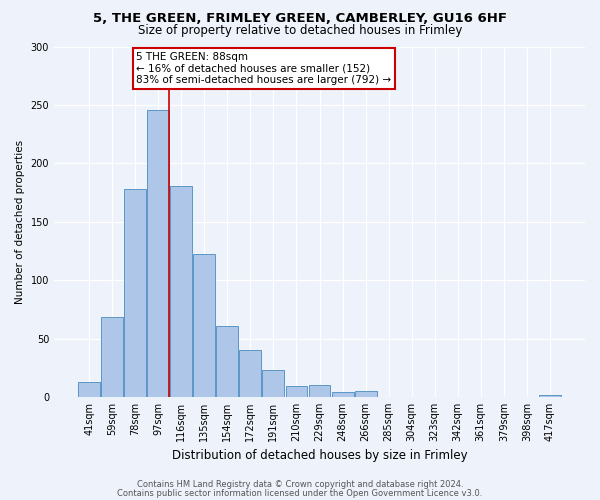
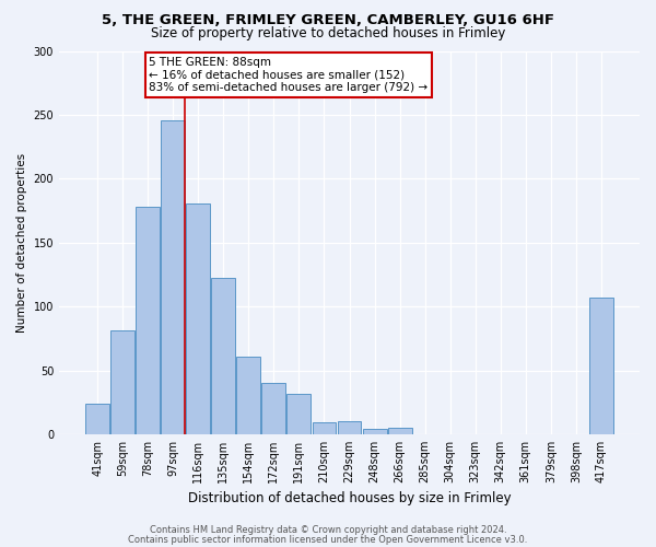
41sqm: 13 -> 24
59sqm: 68 -> 81
191sqm: 23 -> 32
417sqm: 2 -> 107
